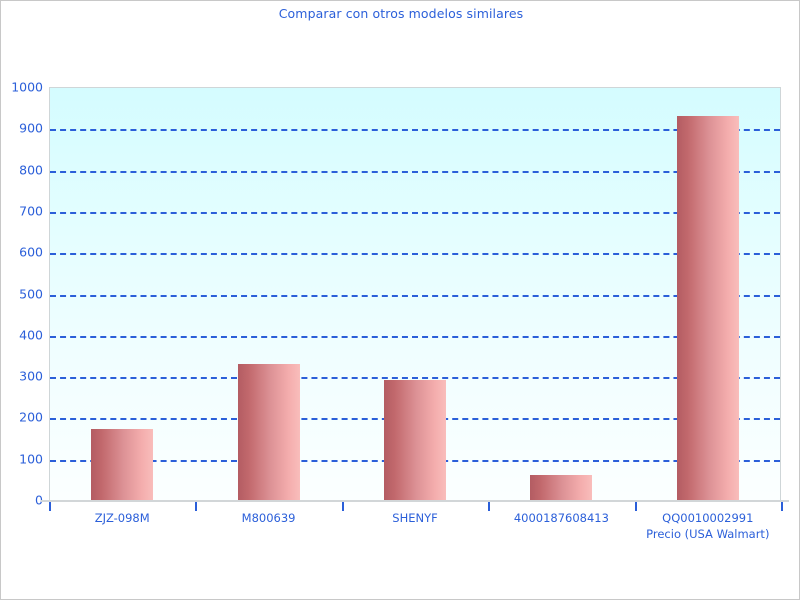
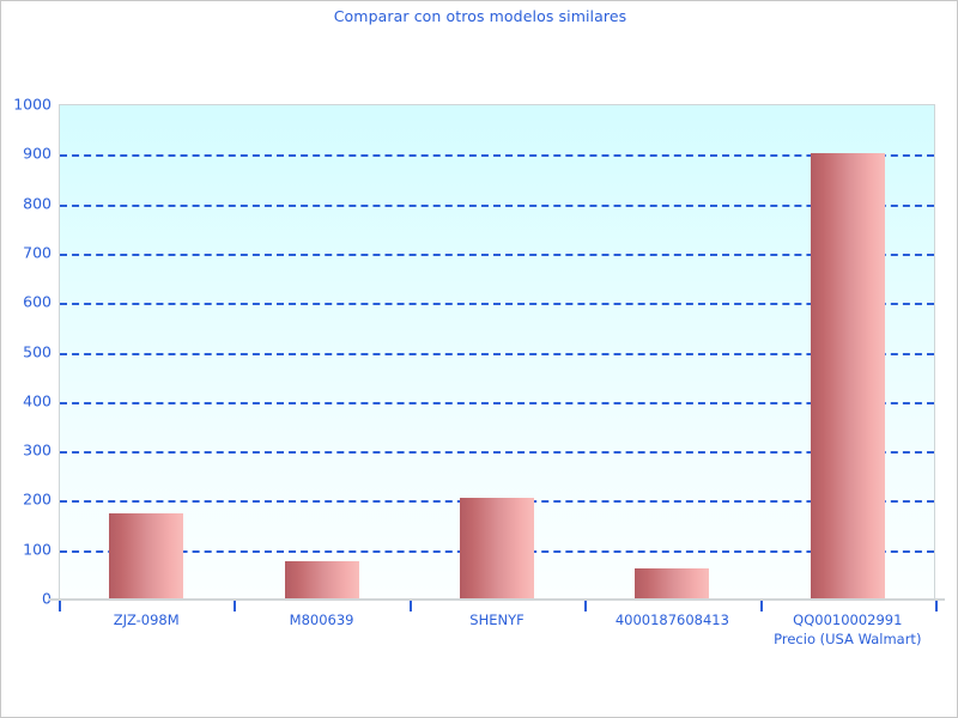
M800639: 330 -> 80
SHENYF: 290 -> 200
QQ0010002991: 930 -> 900
